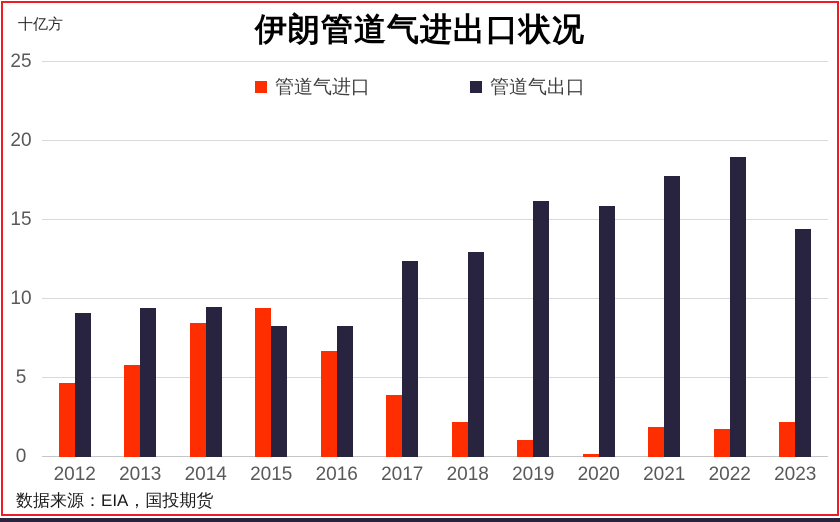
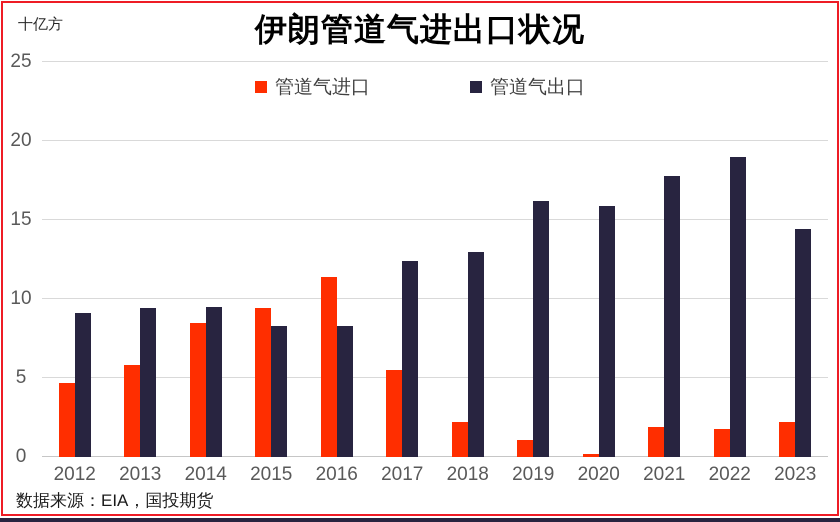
管道气进口/2016: 6.7 -> 11.4
管道气进口/2017: 3.9 -> 5.5
